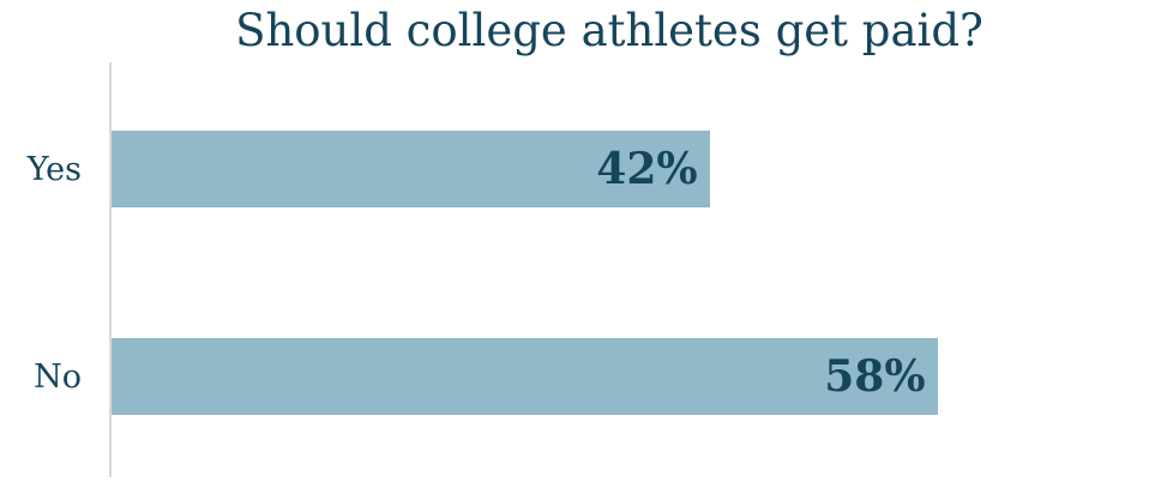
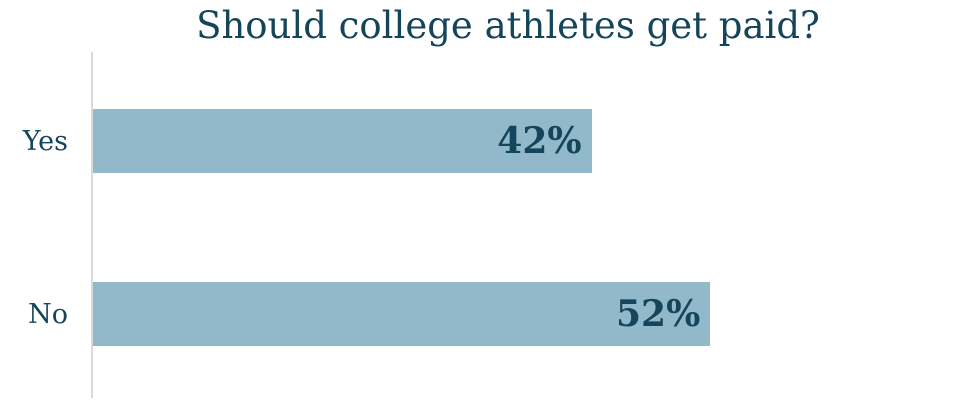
No: 58% -> 52%
